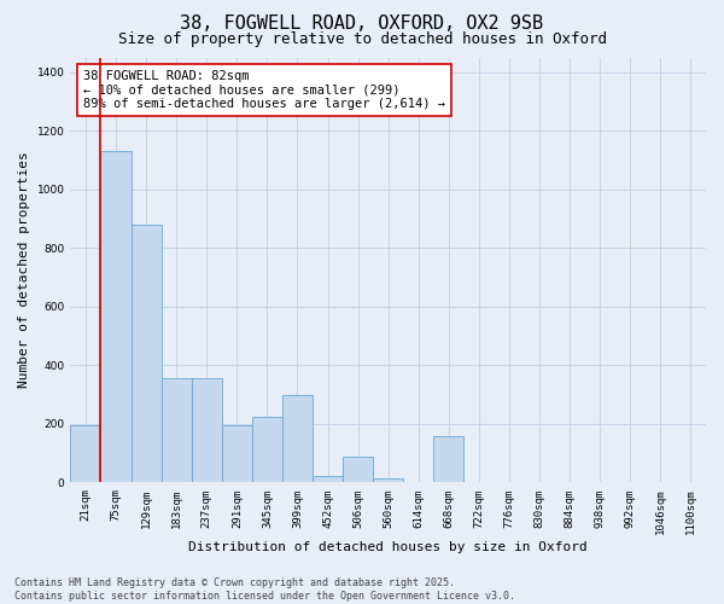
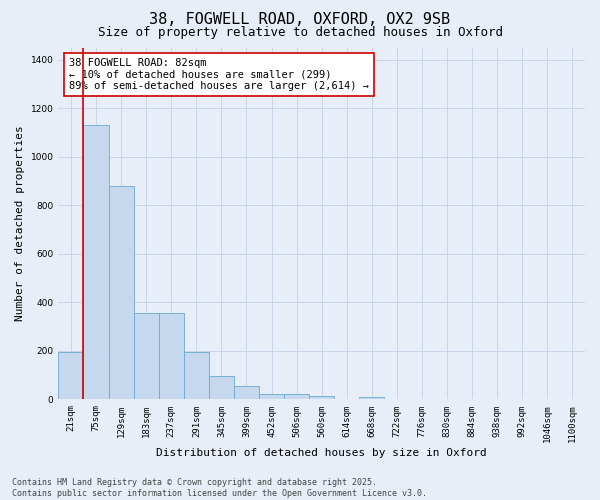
345sqm: 225 -> 95
399sqm: 300 -> 55
506sqm: 90 -> 22
668sqm: 160 -> 12
